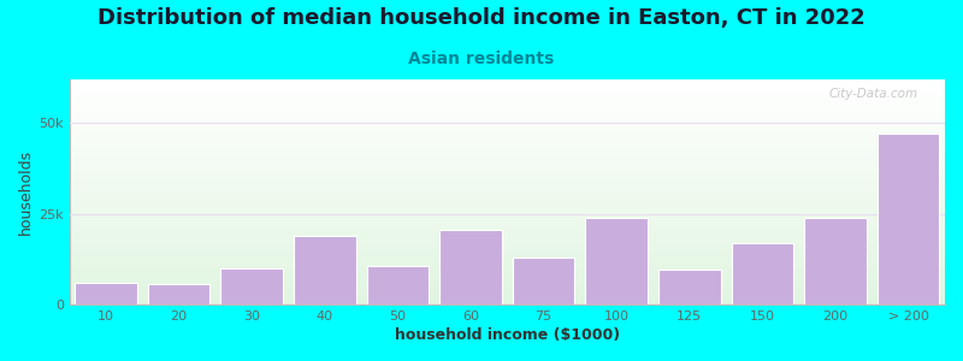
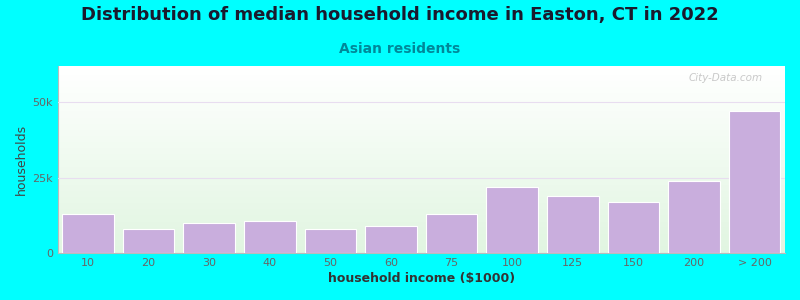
10: 6.0k -> 13.0k
20: 5.5k -> 8.0k
40: 19.0k -> 10.5k
50: 10.5k -> 8.0k
60: 20.5k -> 9.0k
100: 24.0k -> 22.0k
125: 9.5k -> 19.0k
